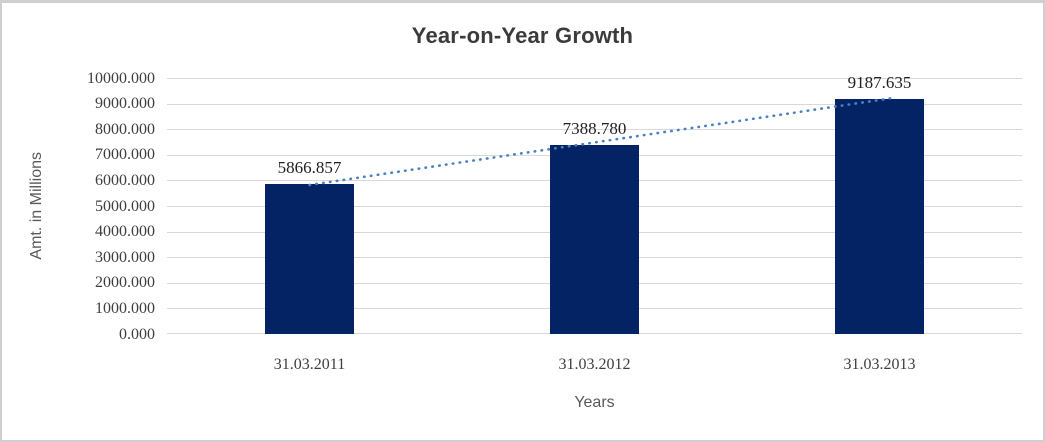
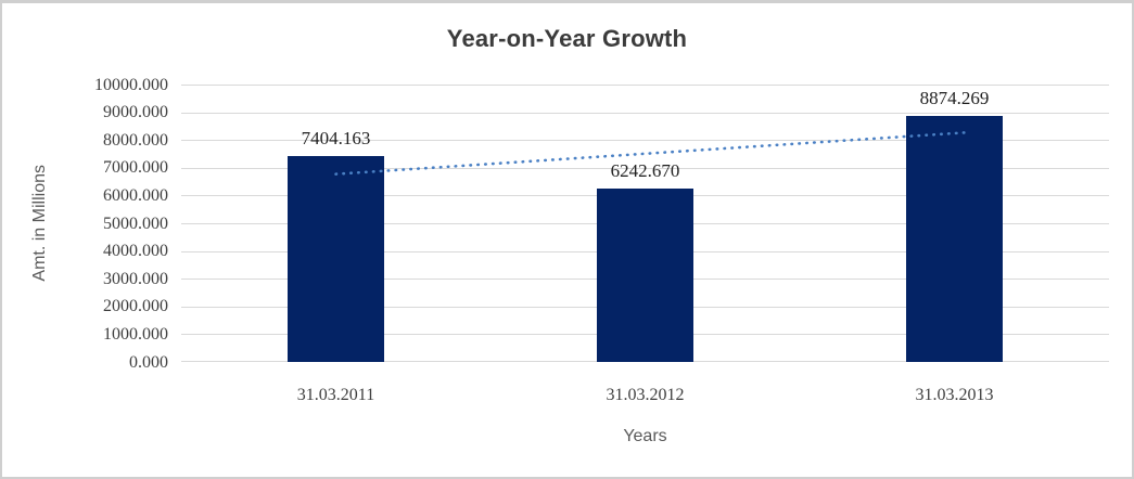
31.03.2011: 5866.857 -> 7404.163
31.03.2012: 7388.780 -> 6242.670
31.03.2013: 9187.635 -> 8874.269
